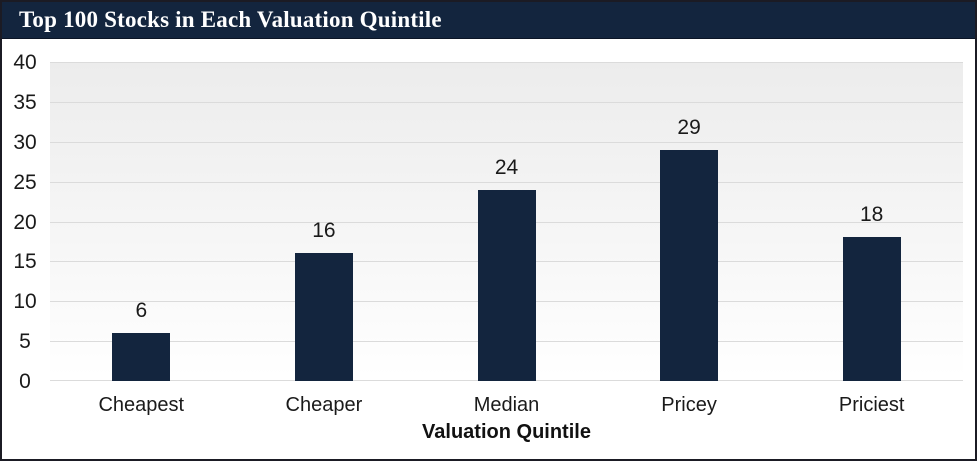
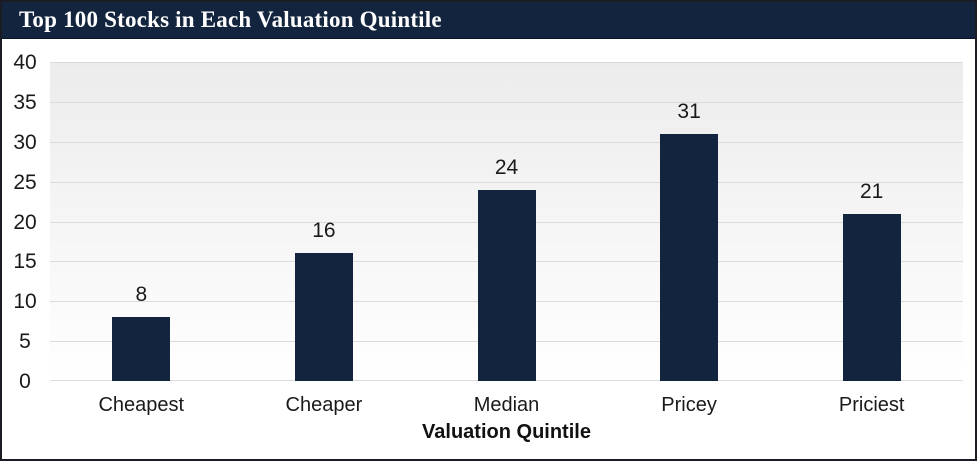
Cheapest: 6 -> 8
Pricey: 29 -> 31
Priciest: 18 -> 21
